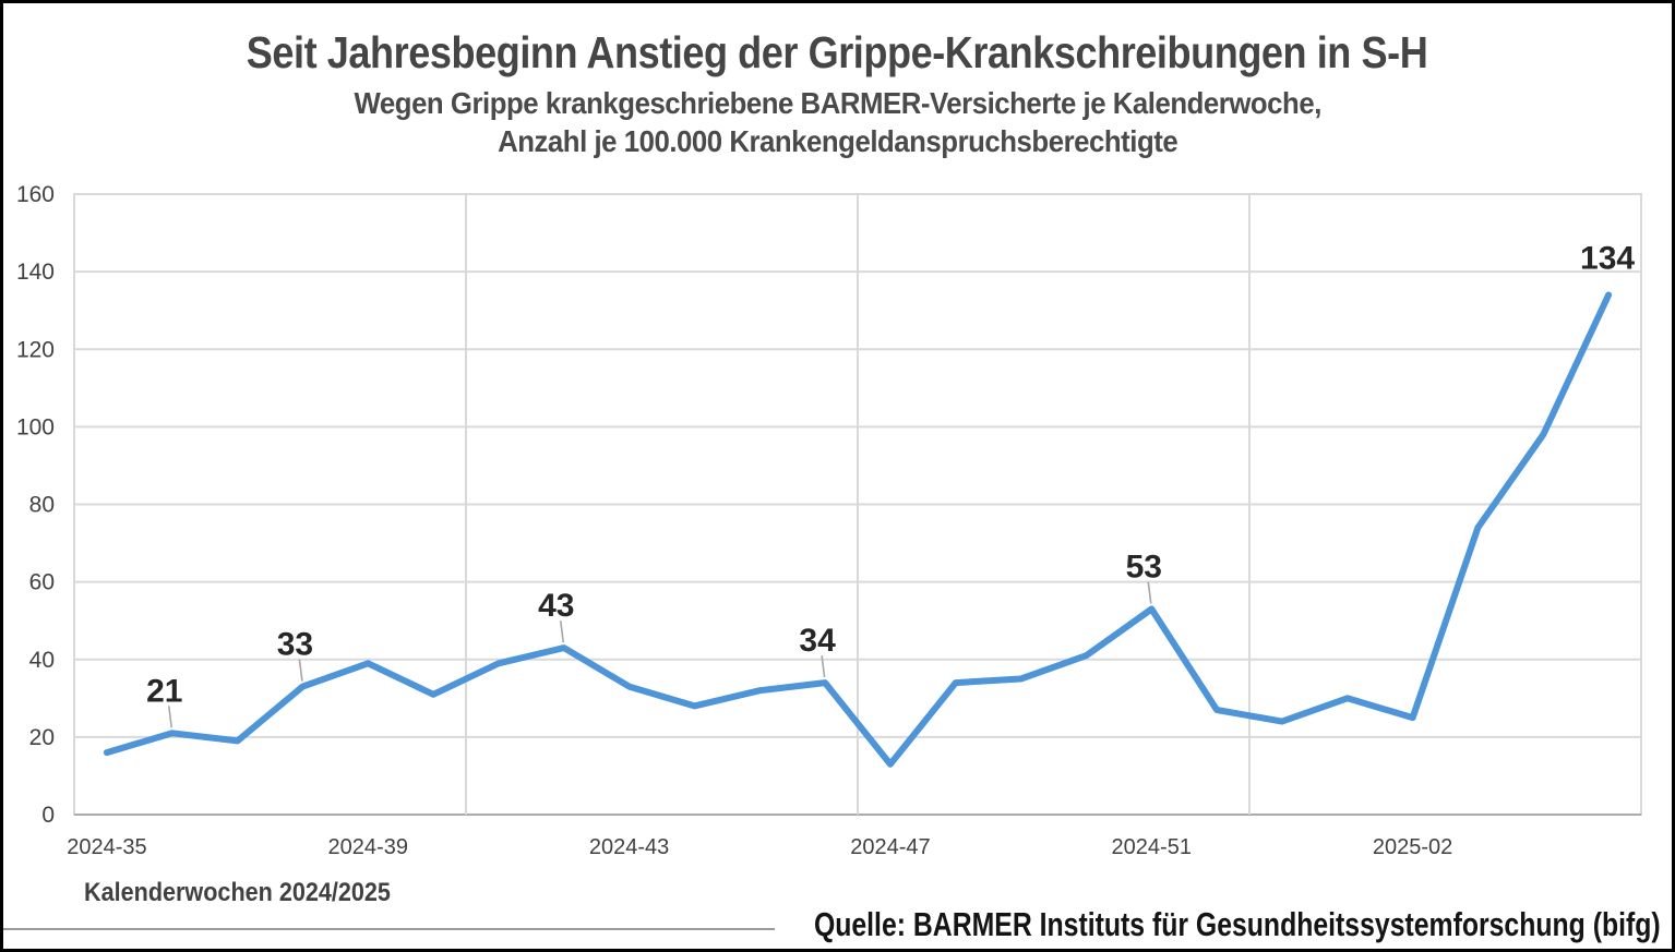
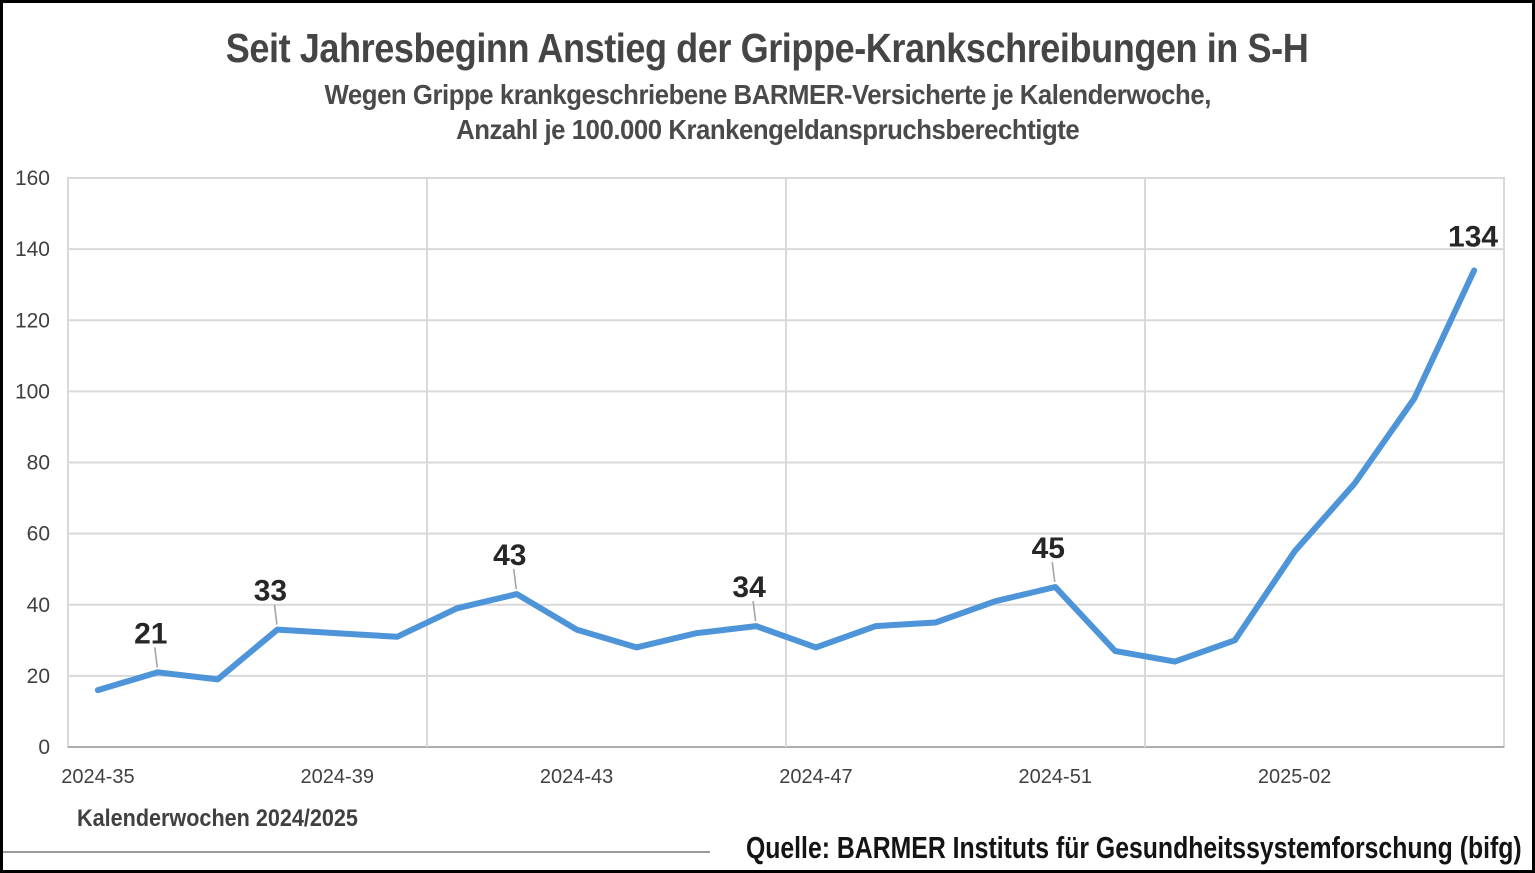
2024-39: 39 -> 32
2024-47: 13 -> 28
2024-51: 53 -> 45
2025-02: 25 -> 55
